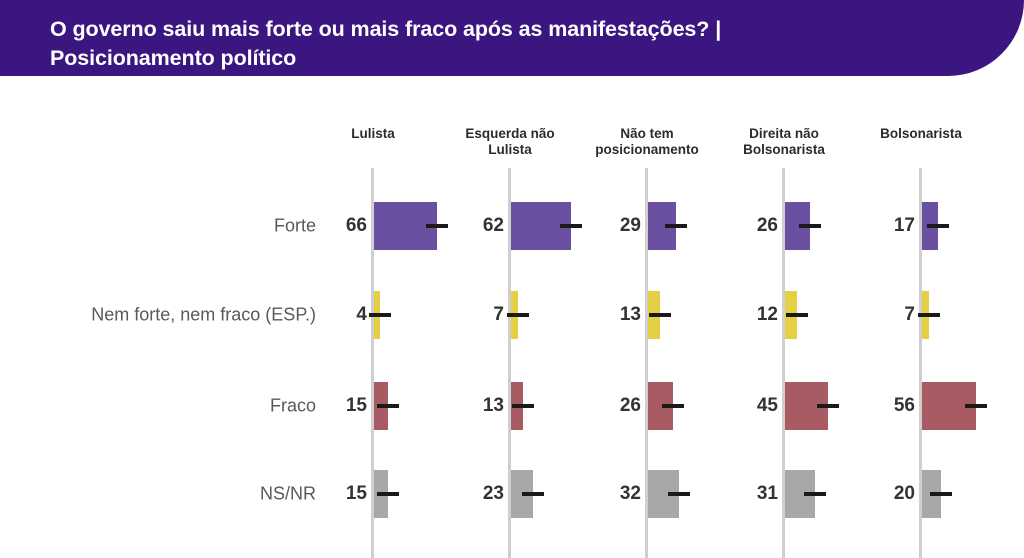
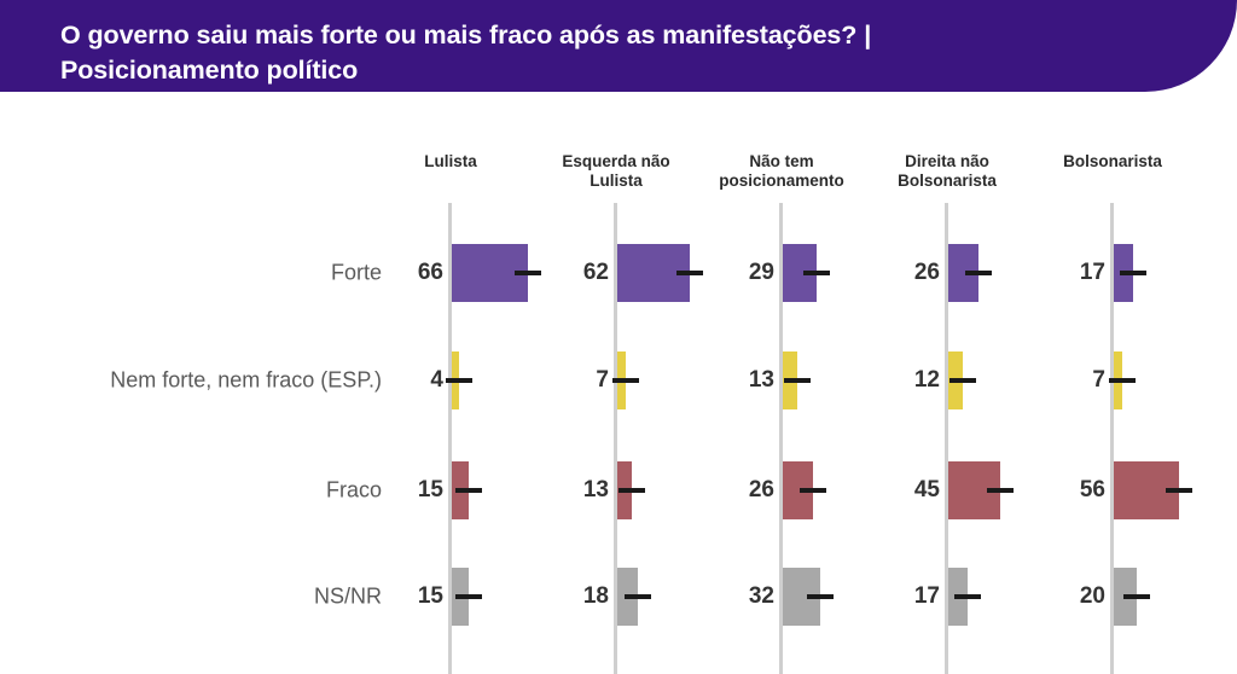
Esquerda não Lulista/NS/NR: 23 -> 18
Direita não Bolsonarista/NS/NR: 31 -> 17
